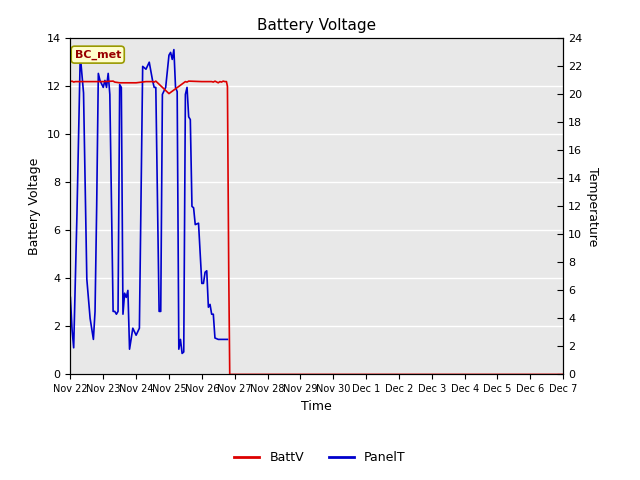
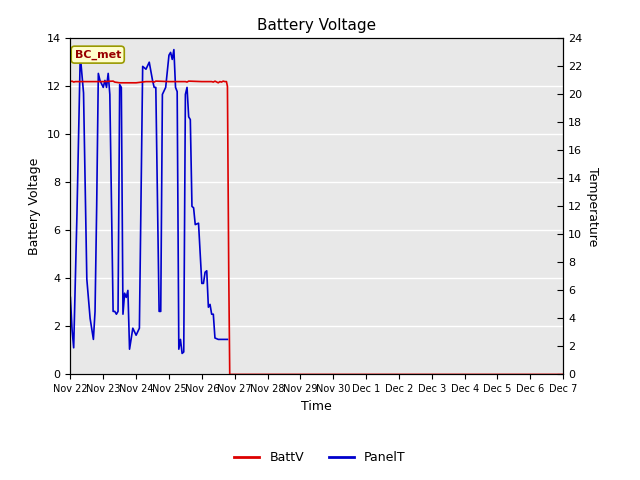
BattV/Nov 25: 11.70 -> 12.20
